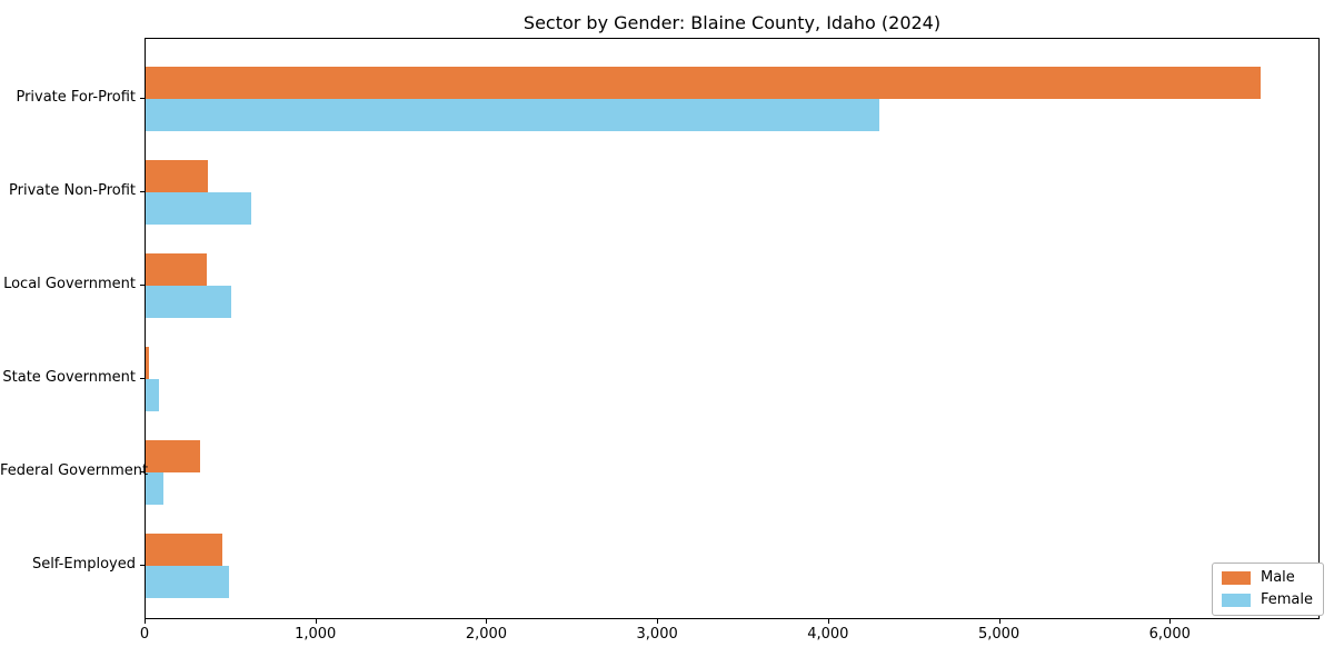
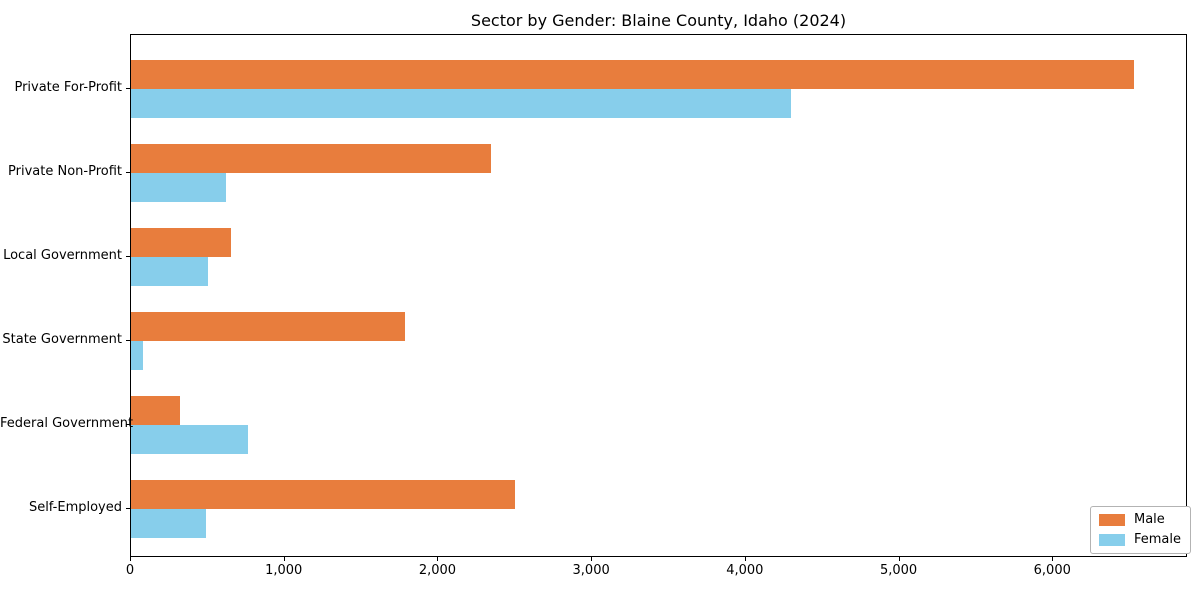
Male/Private Non-Profit: 360 -> 2340
Male/Local Government: 360 -> 650
Male/State Government: 20 -> 1780
Female/Federal Government: 100 -> 760
Male/Self-Employed: 450 -> 2500
